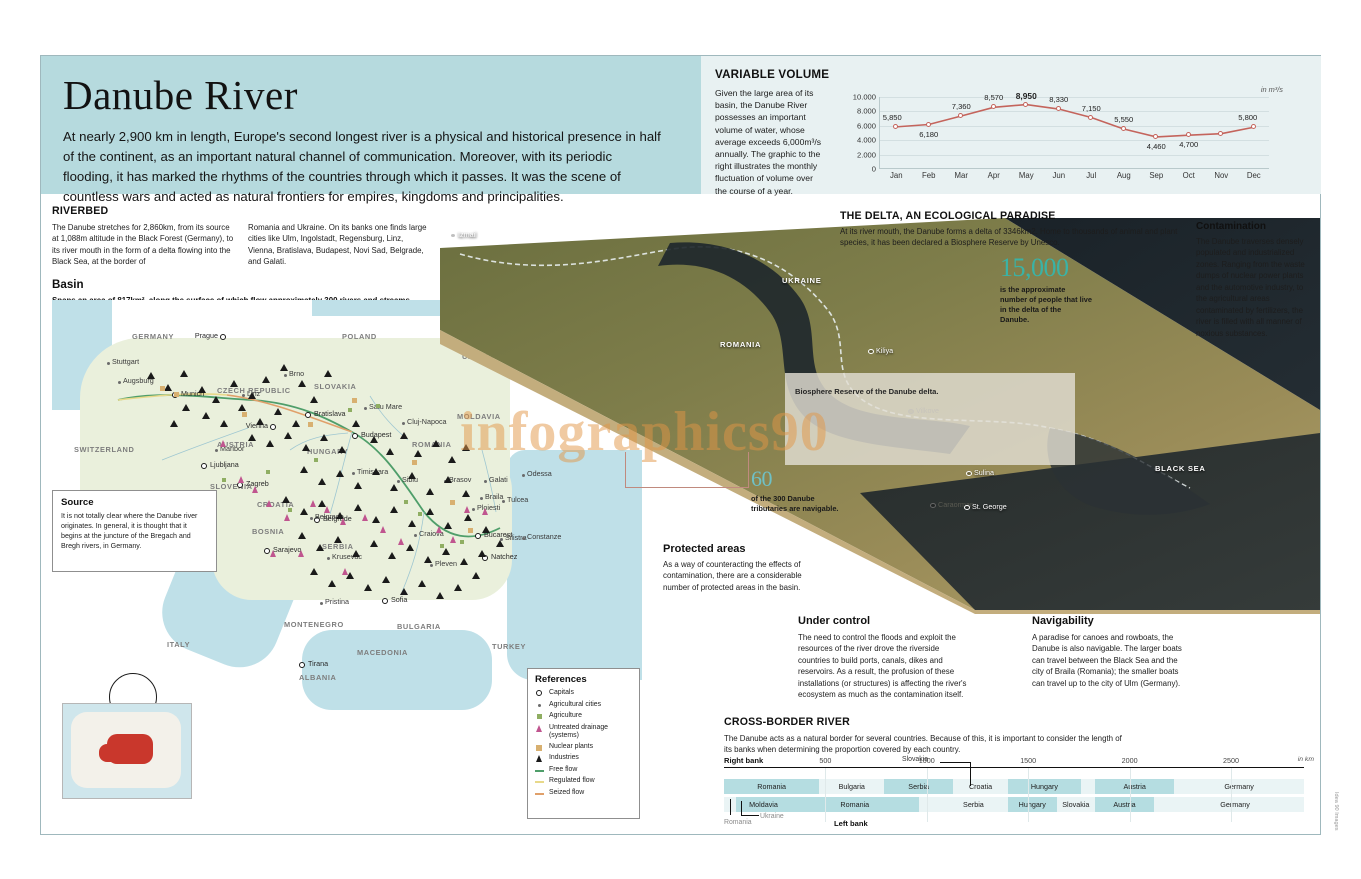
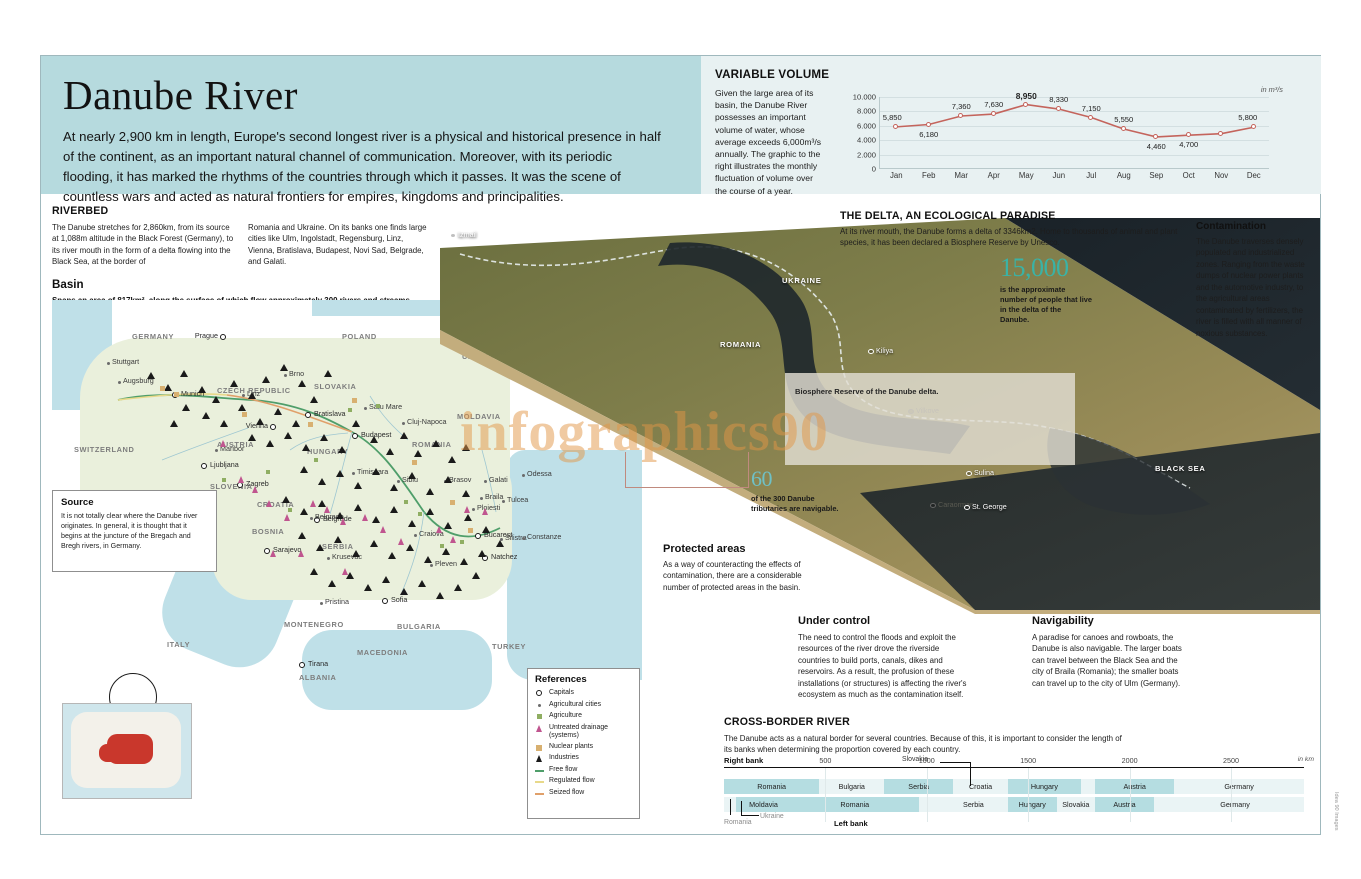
Apr: 8,570 -> 7,630
